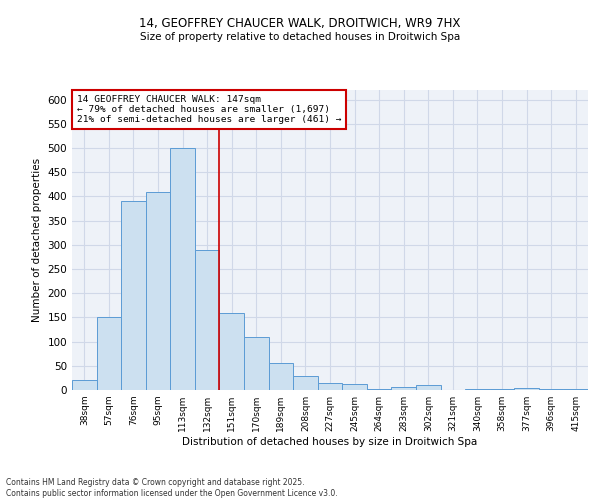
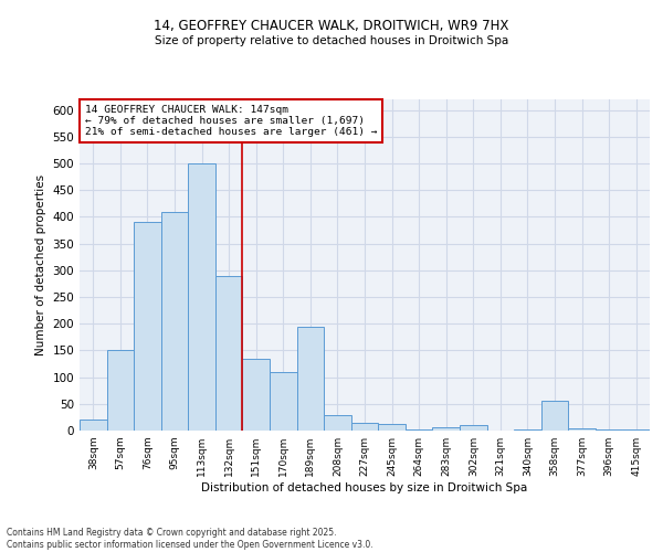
151sqm: 160 -> 135
189sqm: 55 -> 195
358sqm: 2 -> 55
